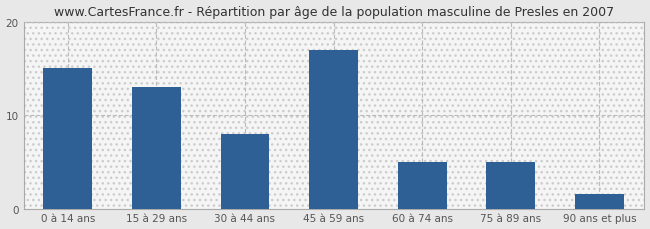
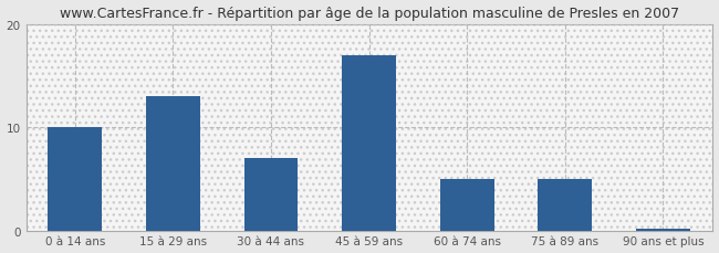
0 à 14 ans: 15.0 -> 10.0
30 à 44 ans: 8.0 -> 7.0
90 ans et plus: 1.6 -> 0.2
